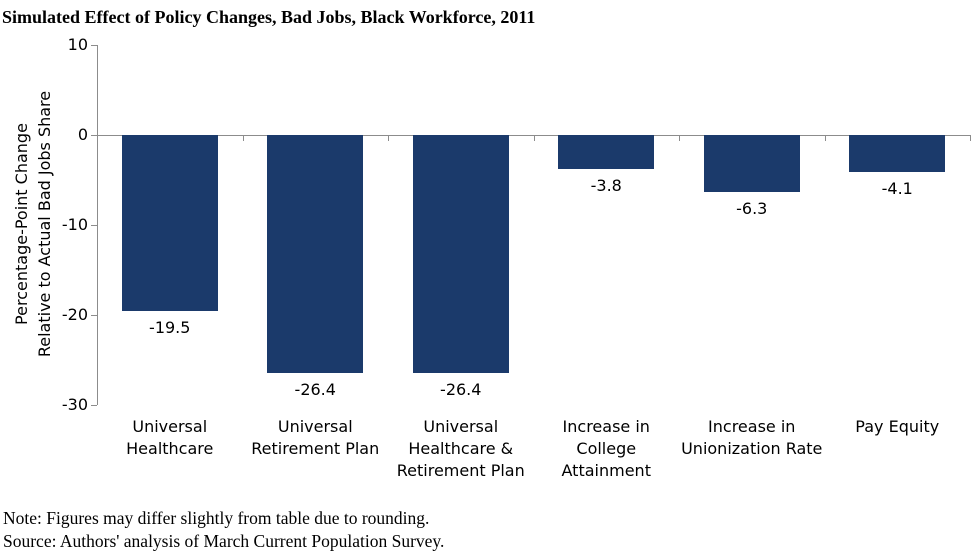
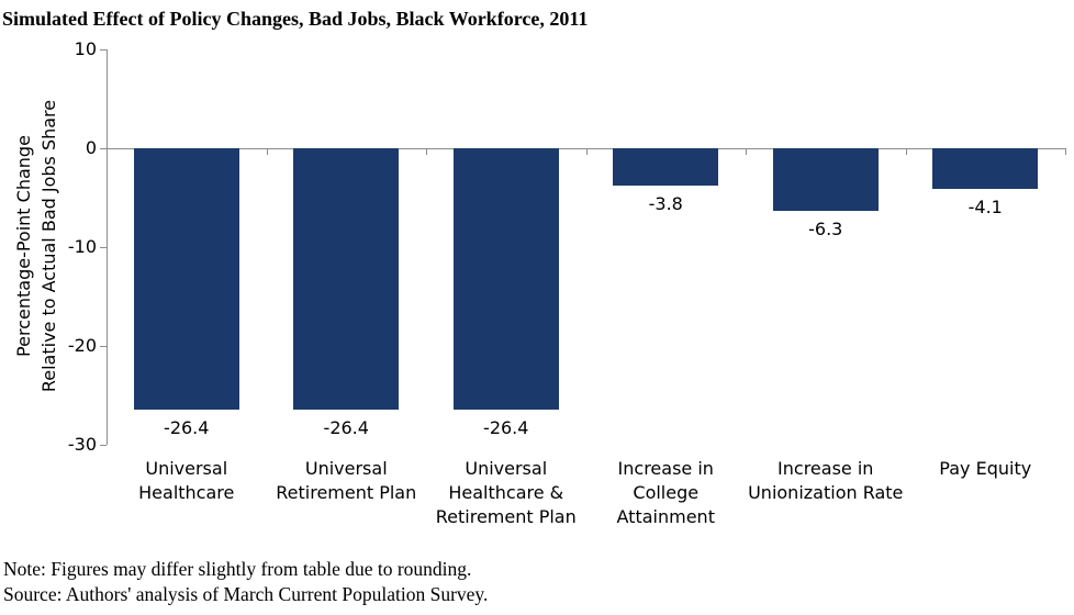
Universal Healthcare: -19.5 -> -26.4
